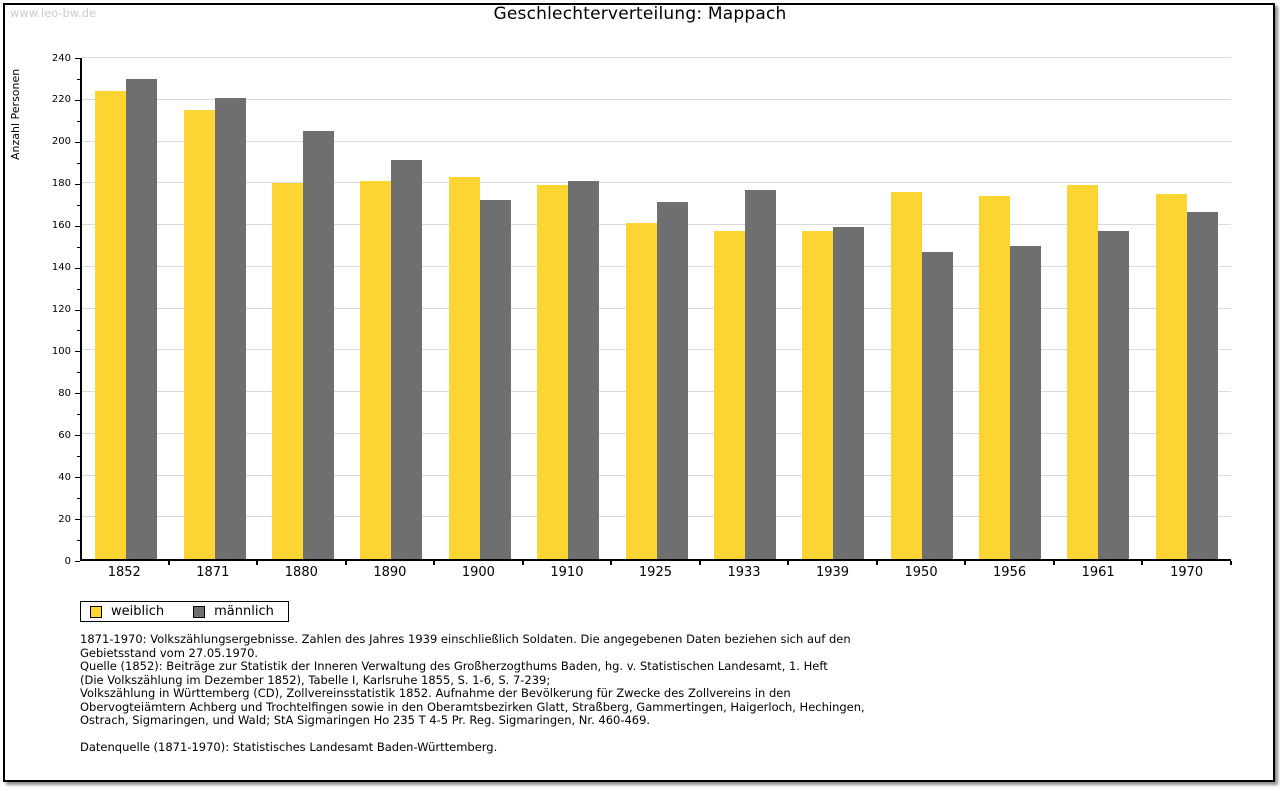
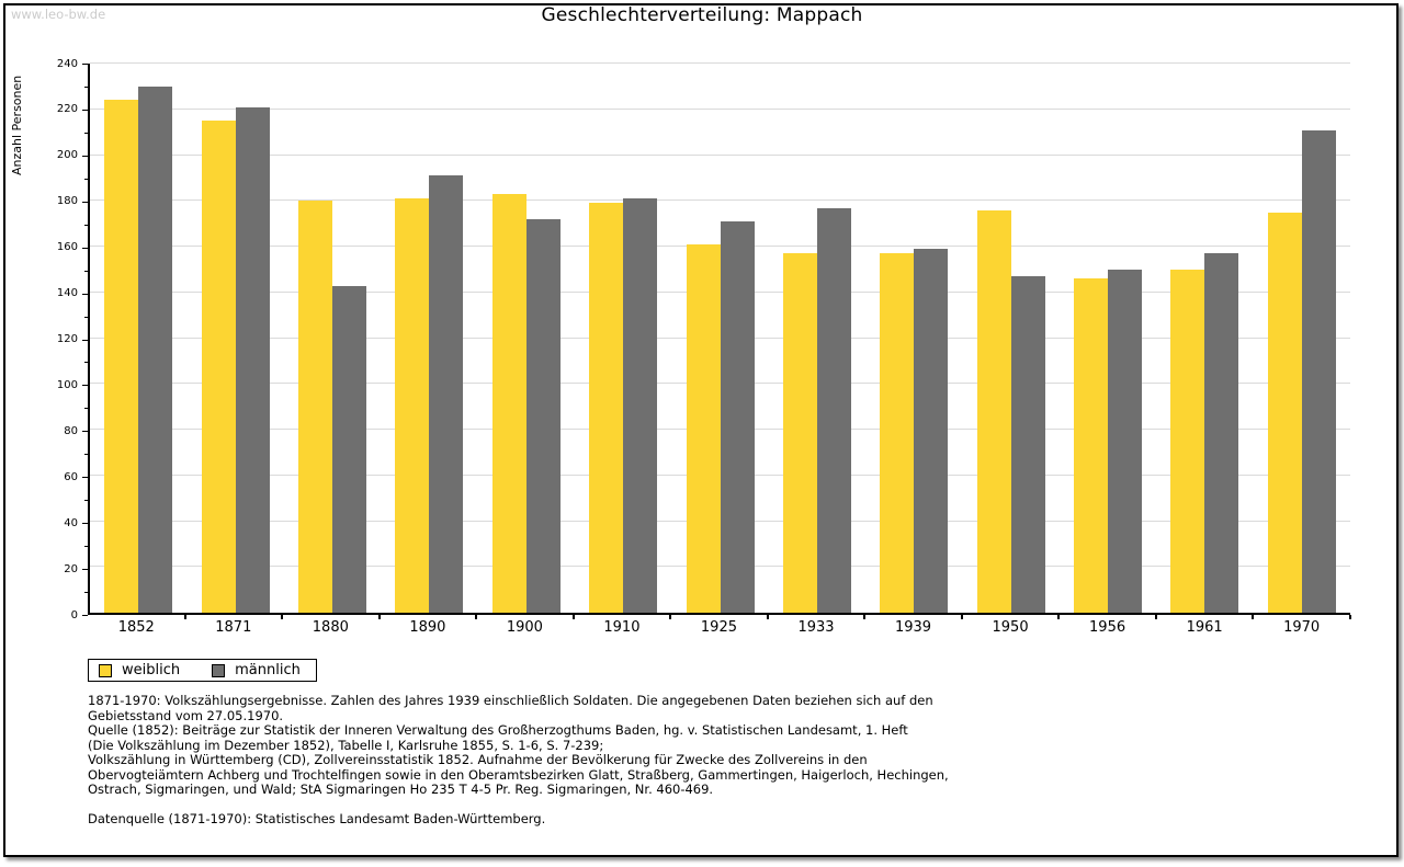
männlich/1880: 205 -> 143
weiblich/1956: 174 -> 146
weiblich/1961: 179 -> 150
männlich/1970: 166 -> 211
